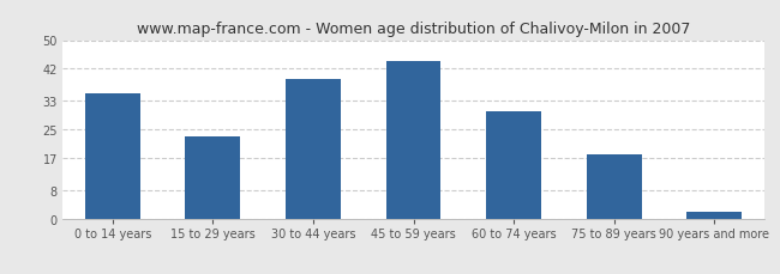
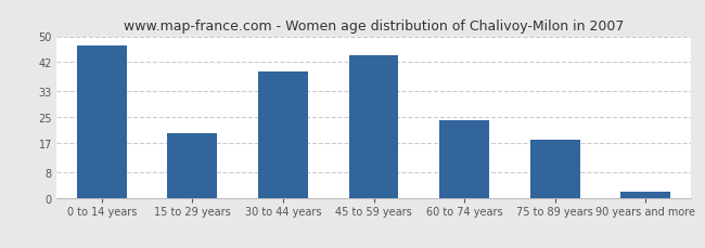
0 to 14 years: 35 -> 47
15 to 29 years: 23 -> 20
60 to 74 years: 30 -> 24
